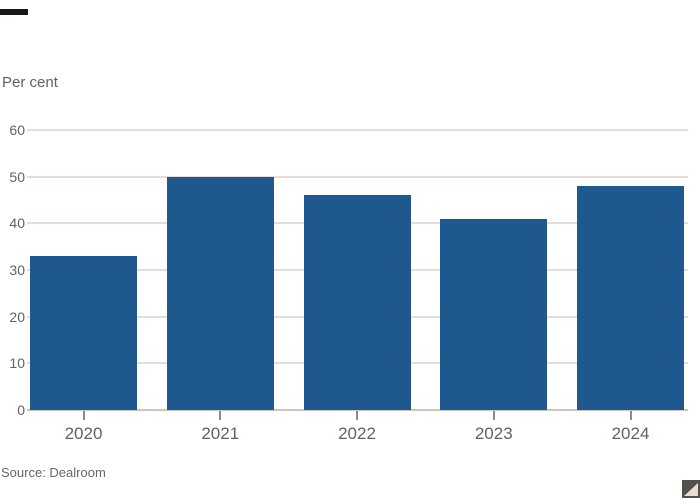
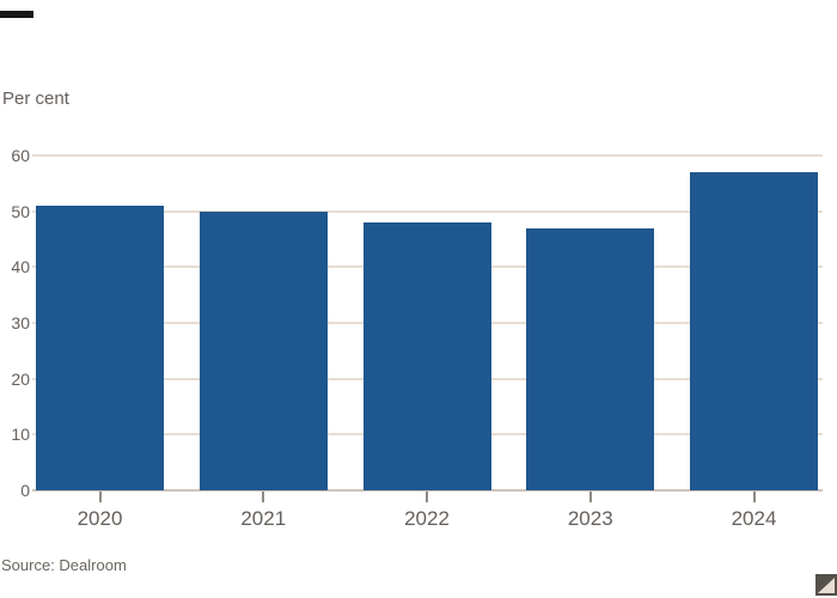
2020: 33 -> 51
2022: 46 -> 48
2023: 41 -> 47
2024: 48 -> 57
